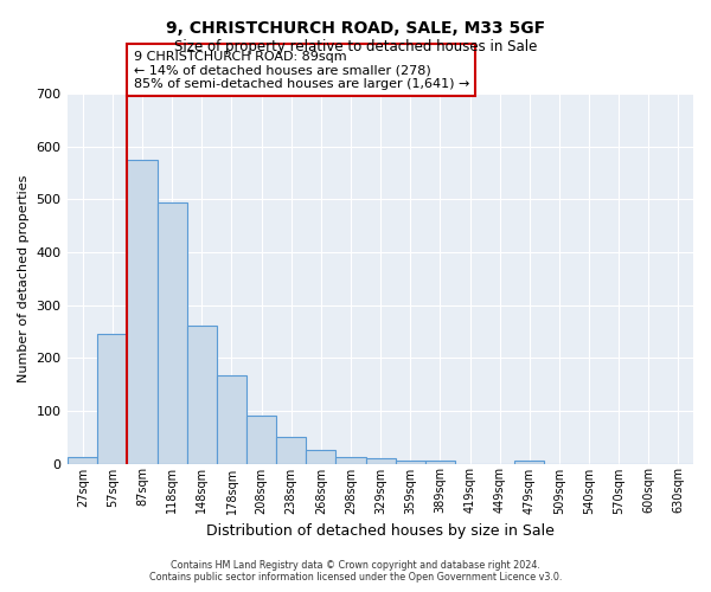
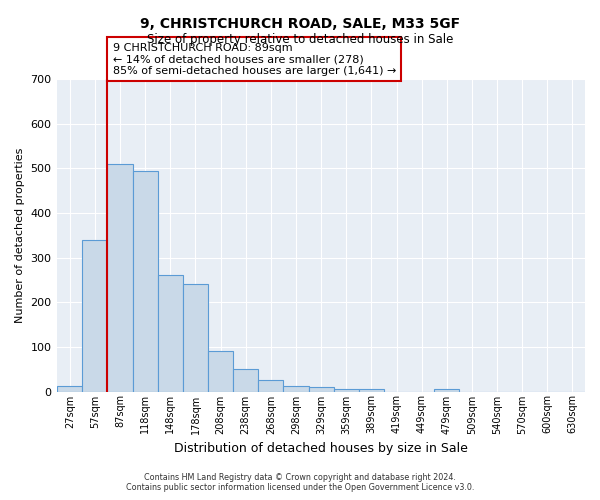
57sqm: 245 -> 340
87sqm: 575 -> 510
178sqm: 168 -> 240
